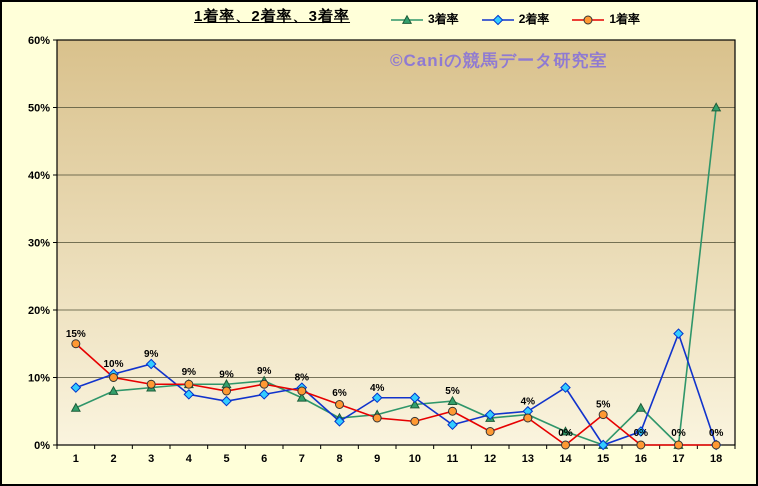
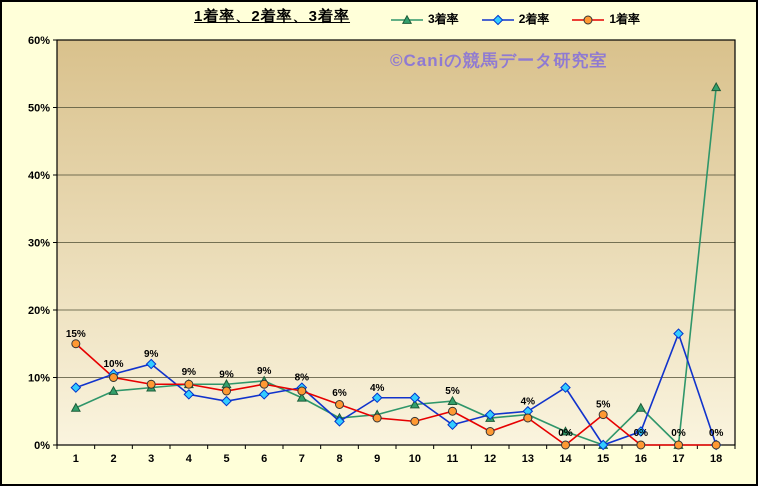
3着率/18: 50% -> 53%
